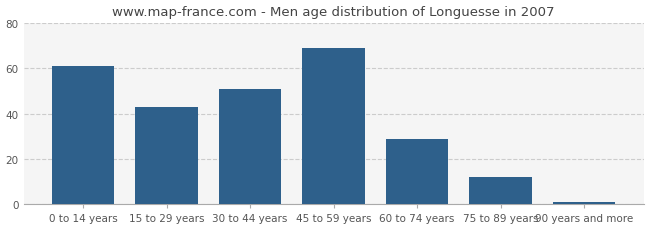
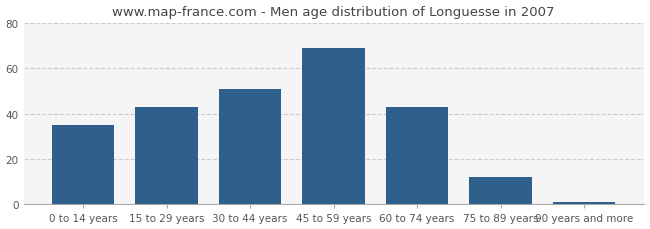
0 to 14 years: 61 -> 35
60 to 74 years: 29 -> 43
